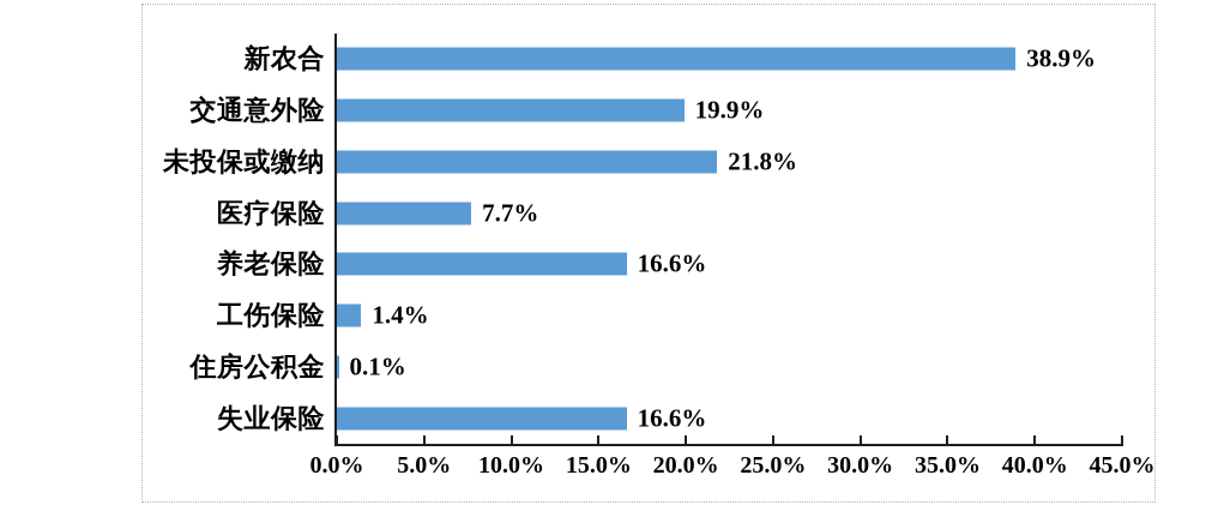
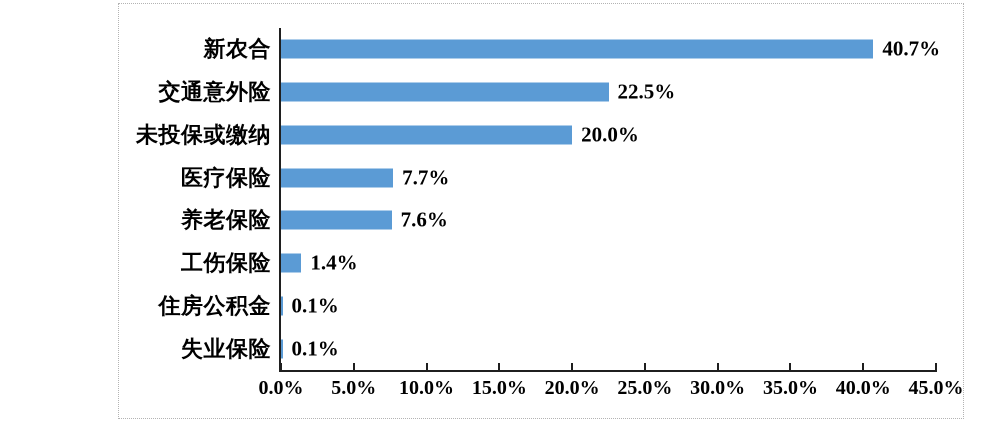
新农合: 38.9% -> 40.7%
交通意外险: 19.9% -> 22.5%
未投保或缴纳: 21.8% -> 20.0%
养老保险: 16.6% -> 7.6%
失业保险: 16.6% -> 0.1%
